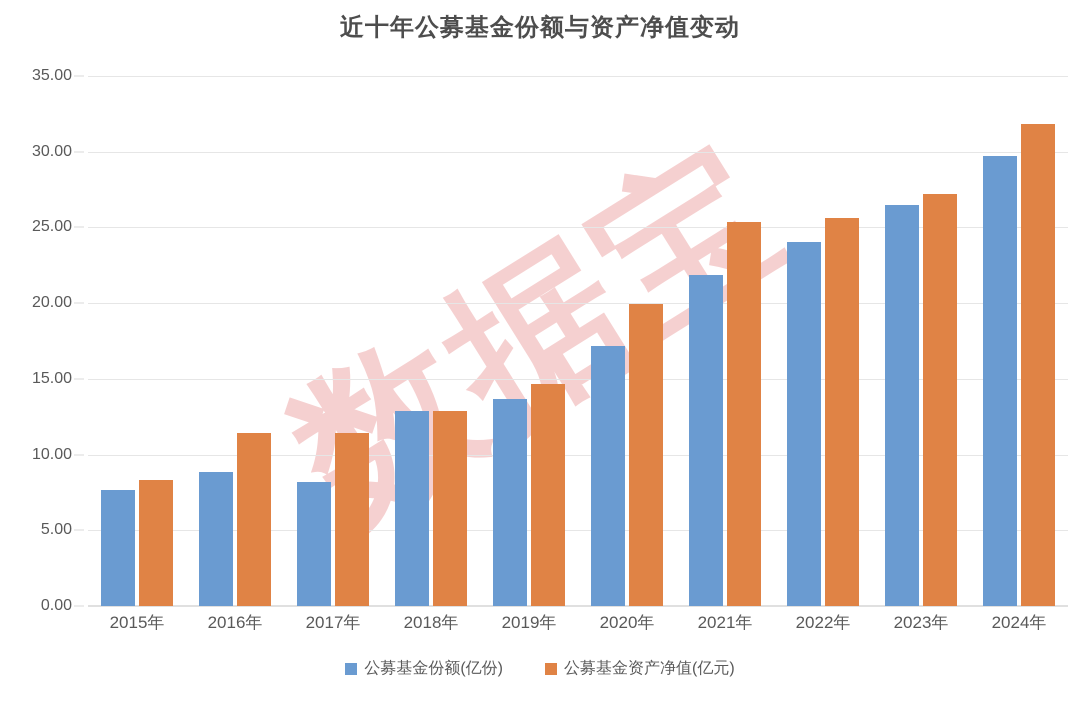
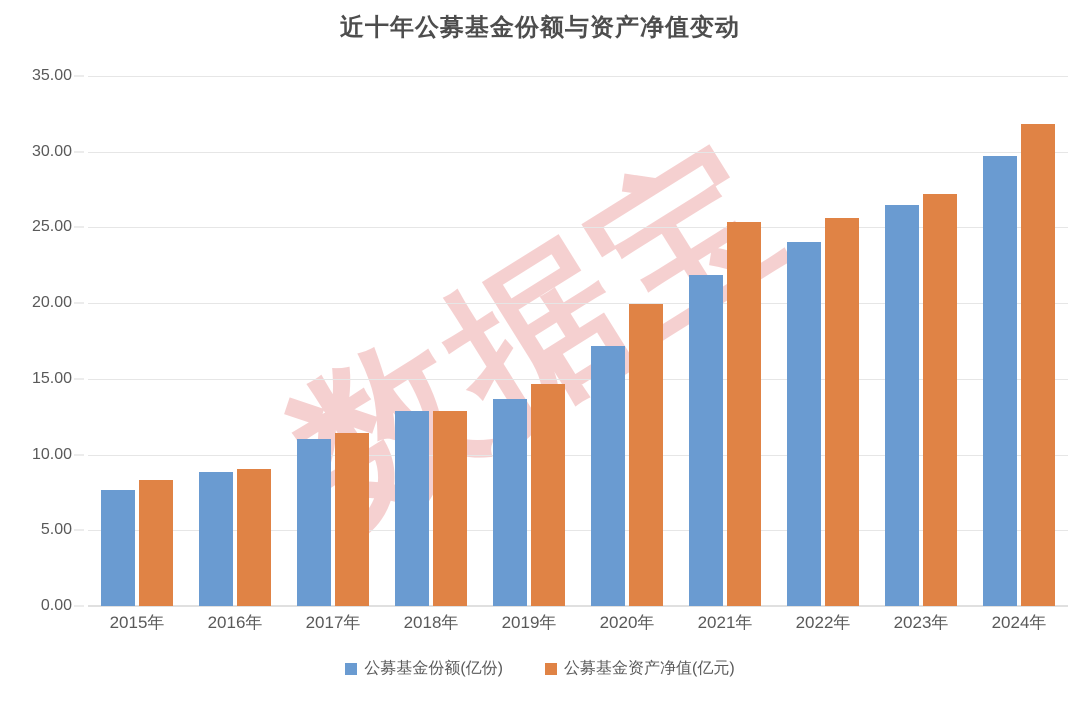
公募基金资产净值(亿元)/2016年: 11.4 -> 9.1
公募基金份额(亿份)/2017年: 8.2 -> 11.0
